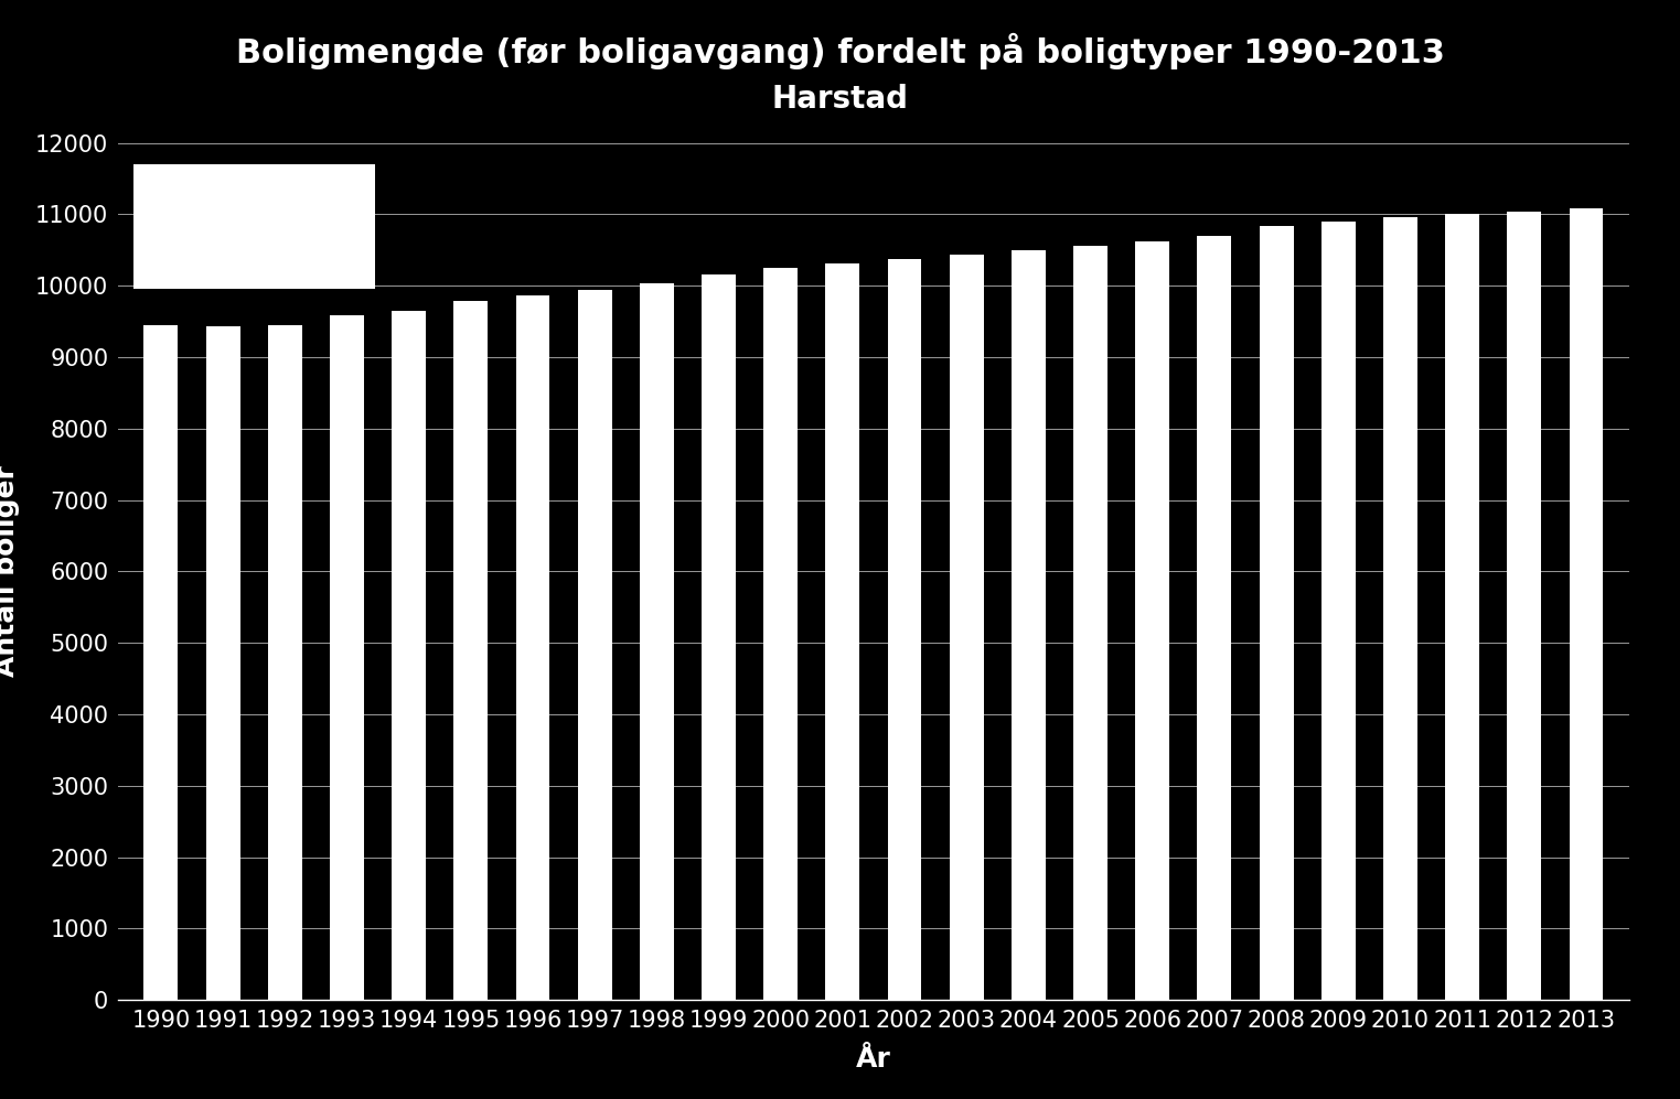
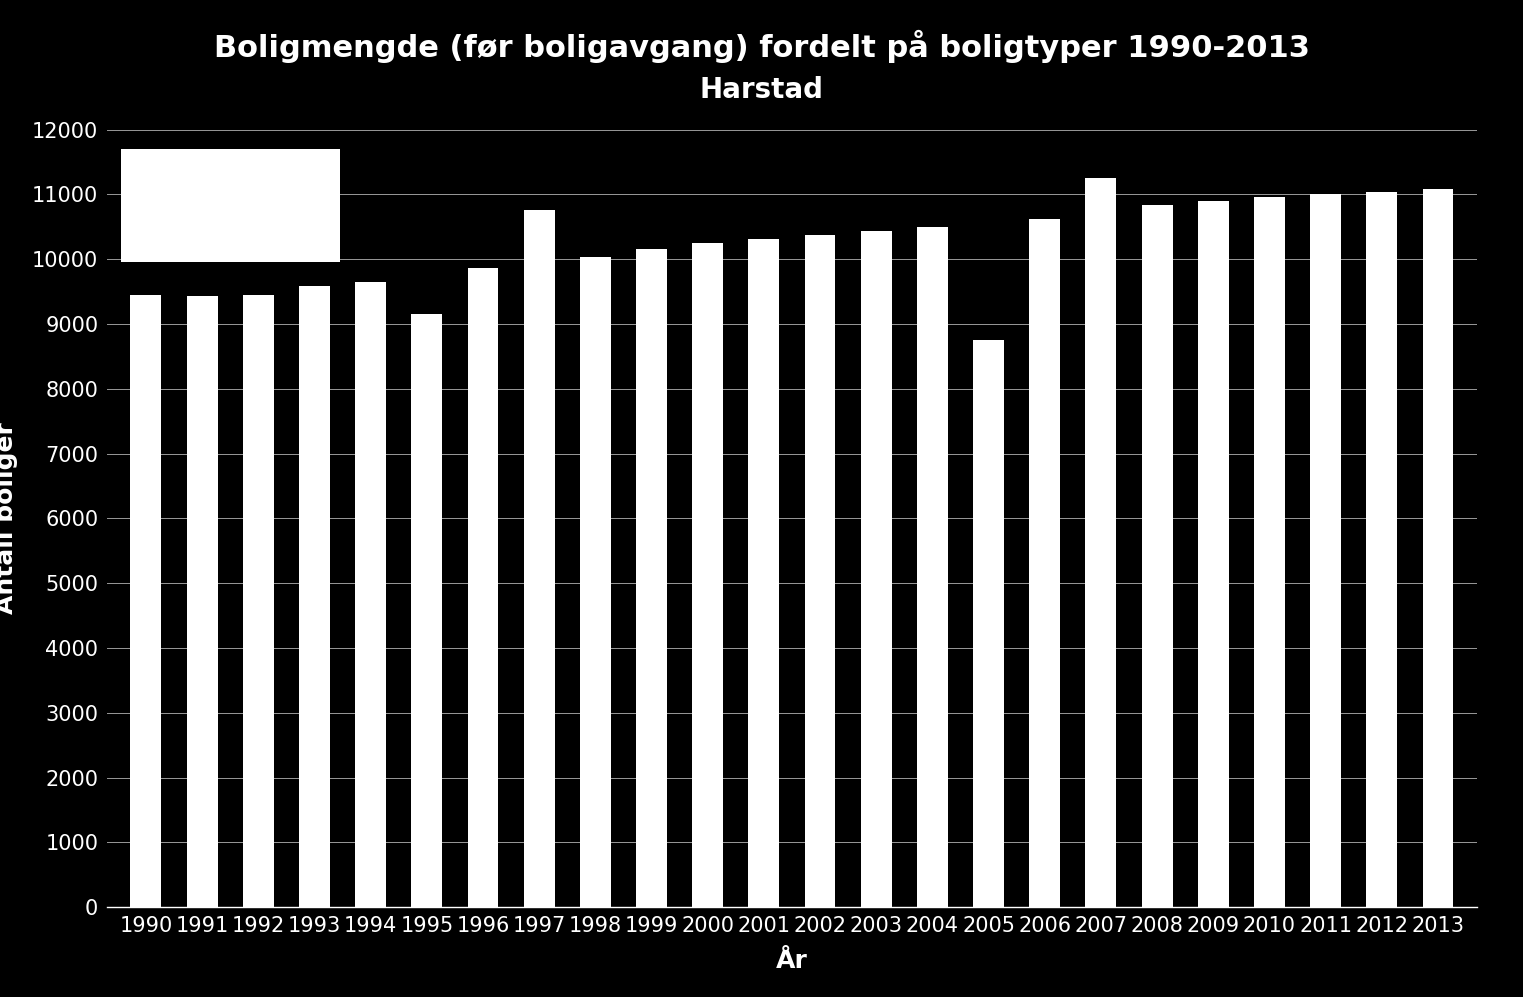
1995: 9790 -> 9160
1997: 9940 -> 10760
2005: 10560 -> 8760
2007: 10700 -> 11260
